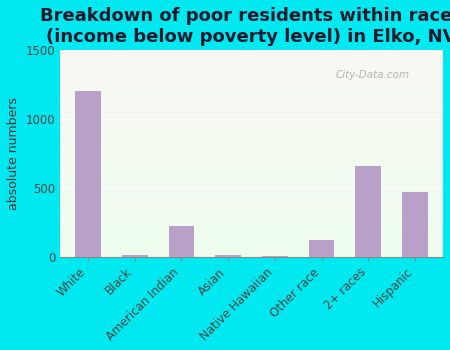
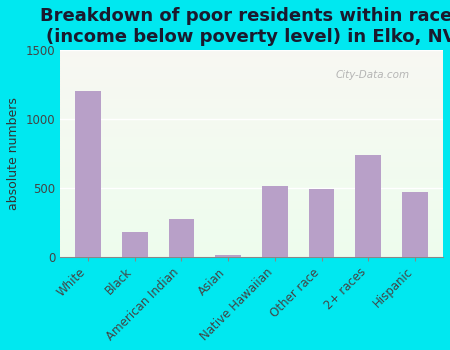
Black: 10 -> 180
American Indian: 220 -> 270
Native Hawaiian: 0 -> 510
Other race: 120 -> 490
2+ races: 660 -> 740
